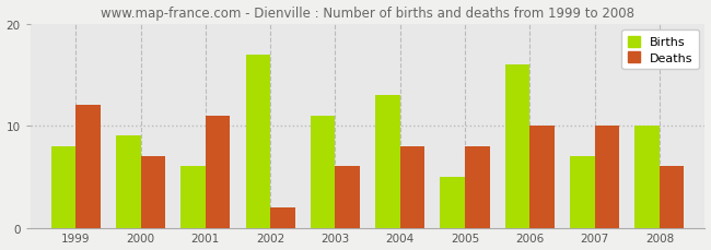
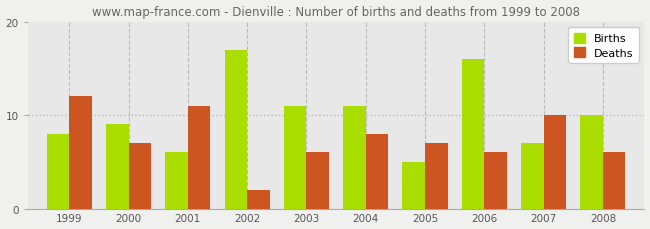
Births/2004: 13 -> 11
Deaths/2005: 8 -> 7
Deaths/2006: 10 -> 6
